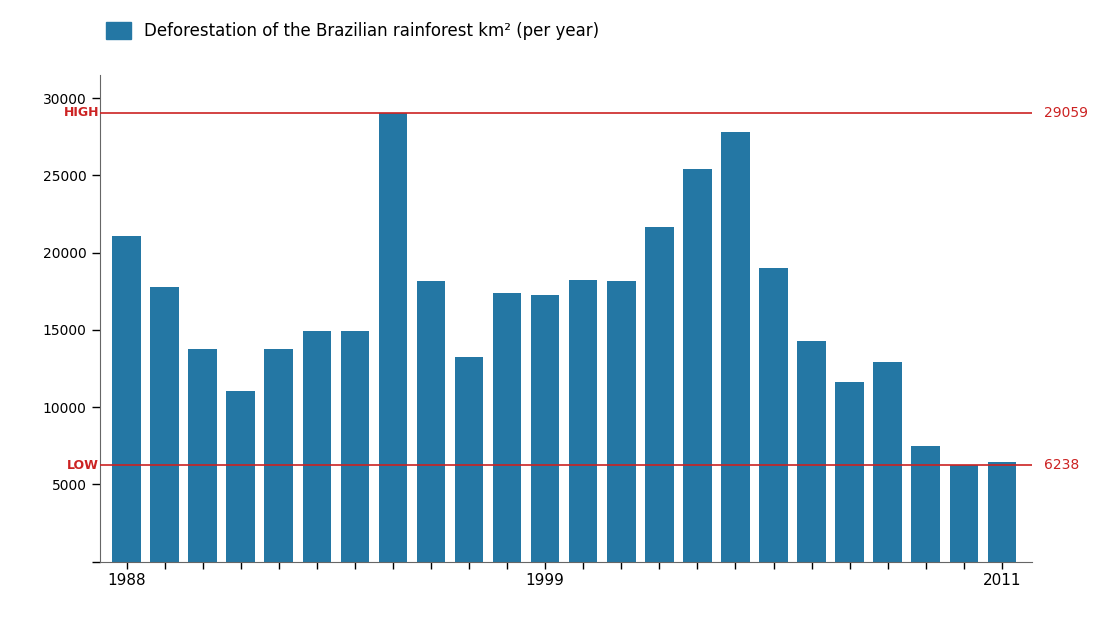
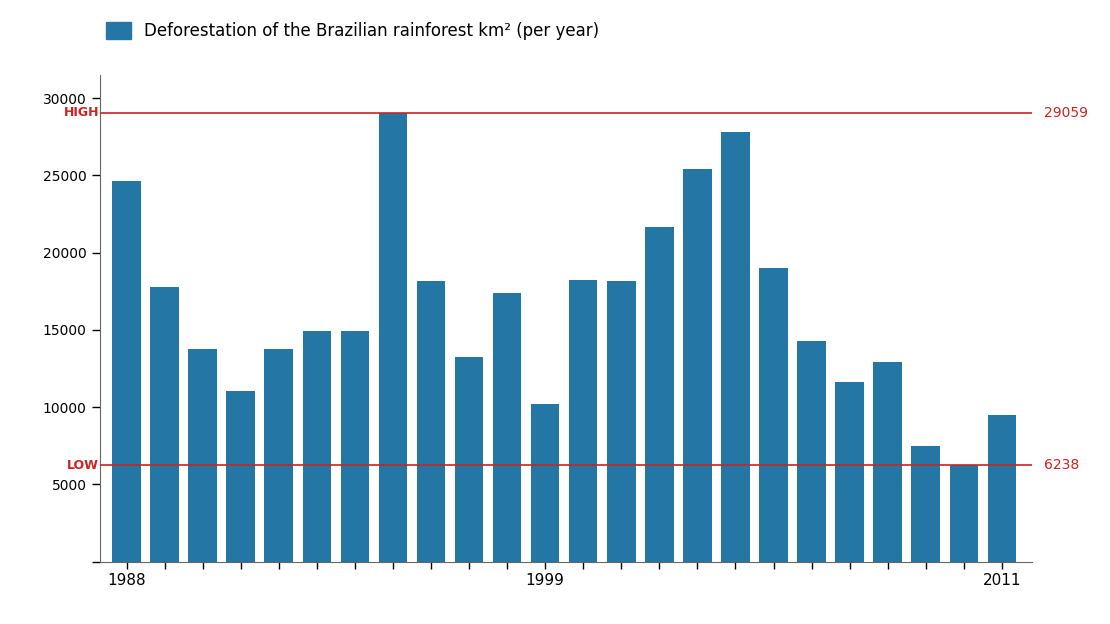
1988: 21000 -> 24600
1999: 17300 -> 10200
2011: 6400 -> 9500
